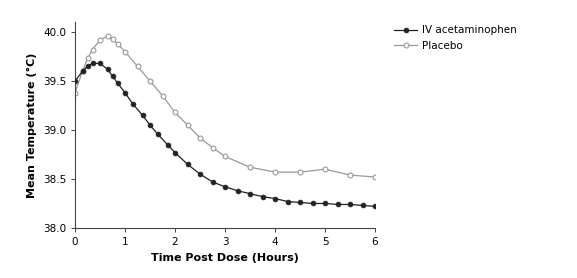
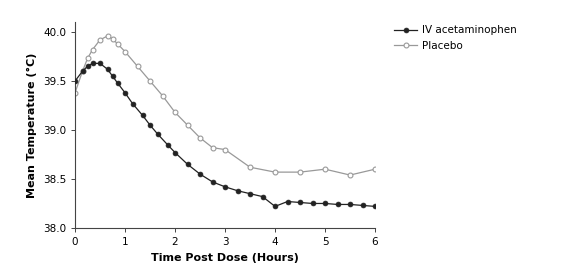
Placebo/3: 38.73 -> 38.80
IV acetaminophen/4: 38.30 -> 38.22
Placebo/6: 38.52 -> 38.60
